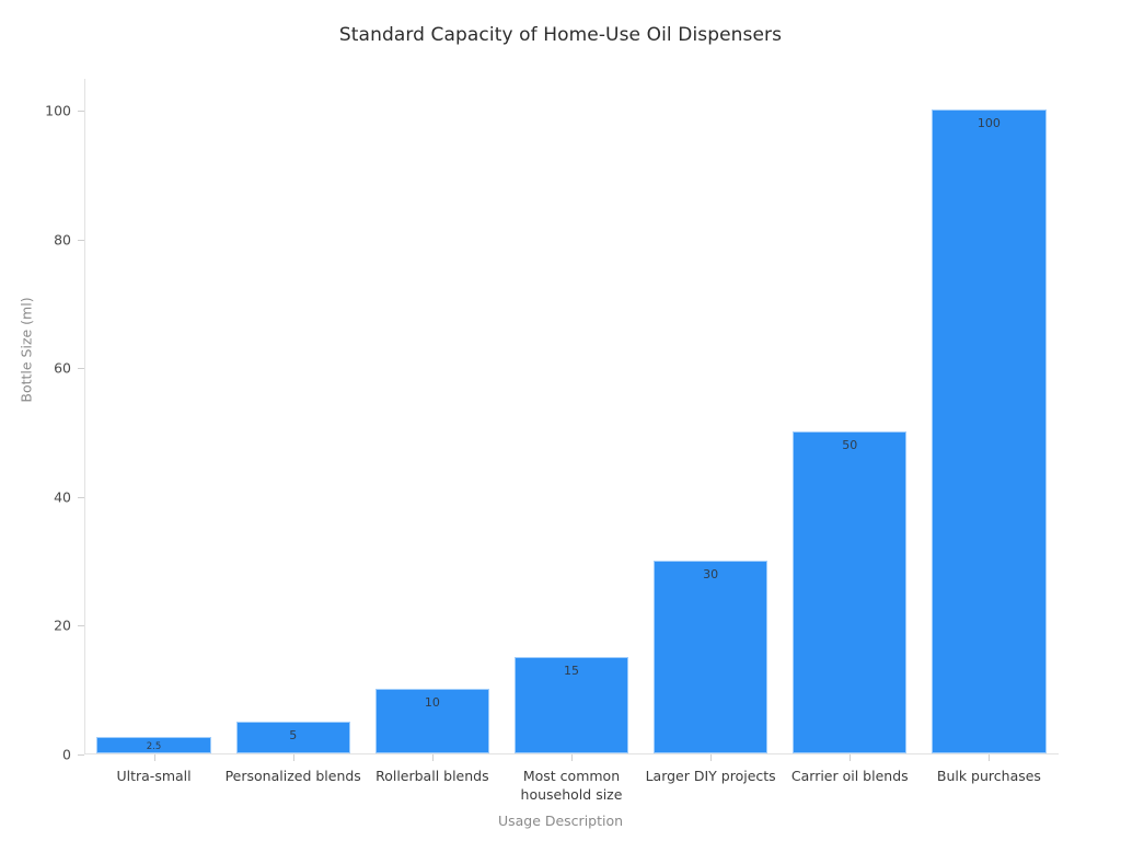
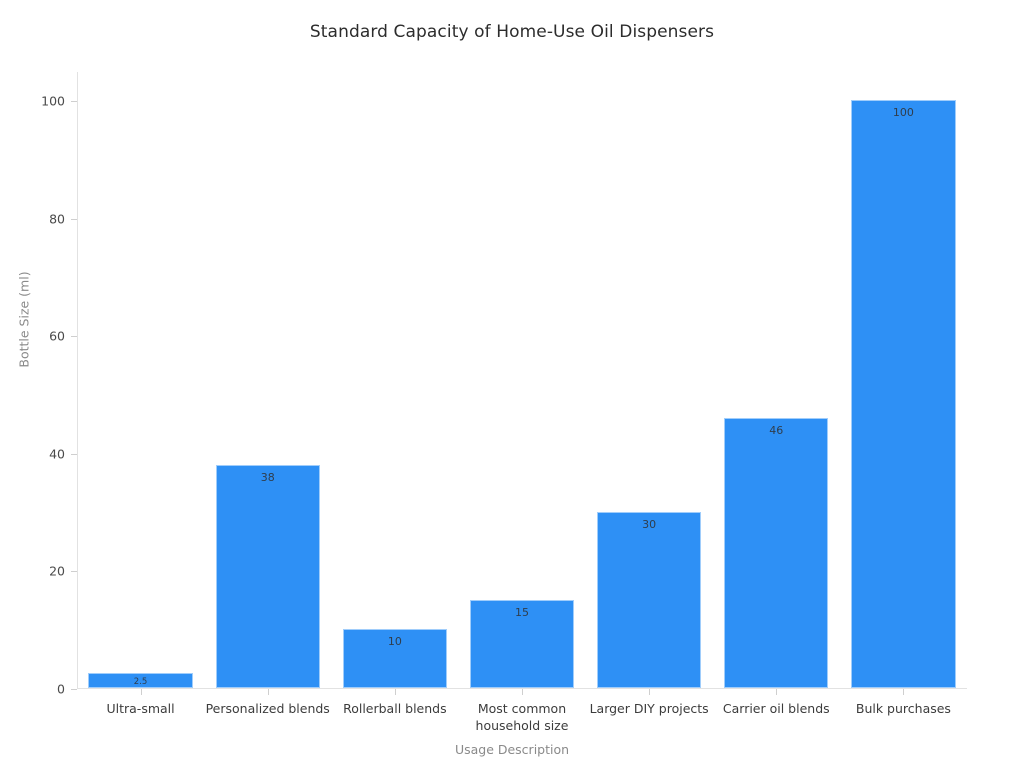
Personalized blends: 5 -> 38
Carrier oil blends: 50 -> 46
